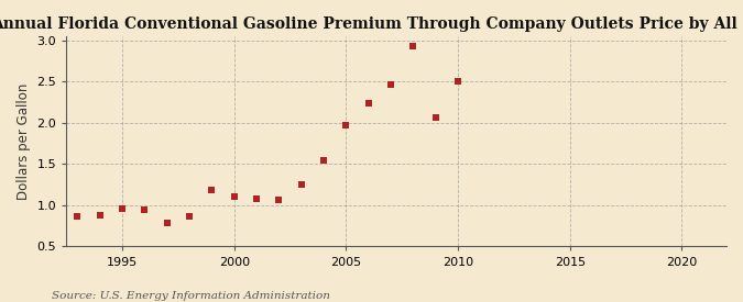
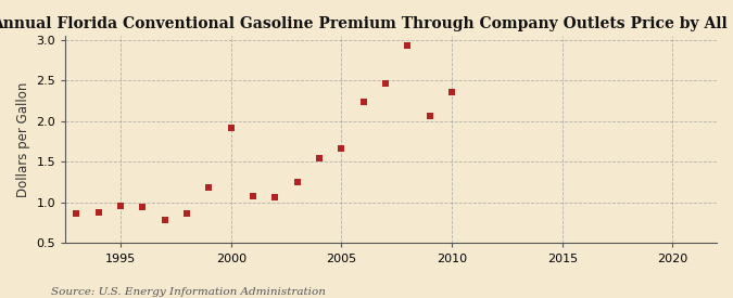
2000: 1.10 -> 1.92
2005: 1.97 -> 1.66
2010: 2.51 -> 2.36
